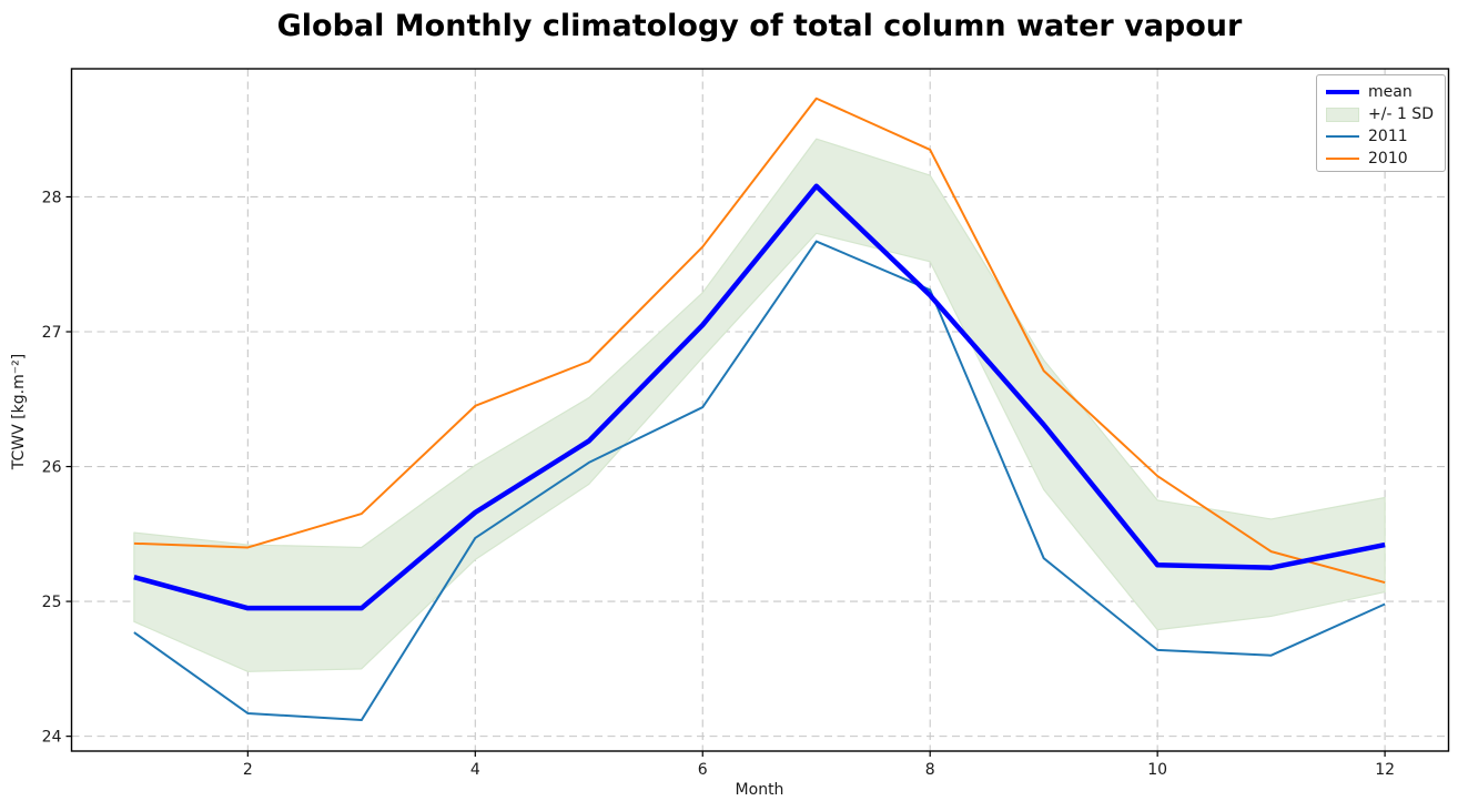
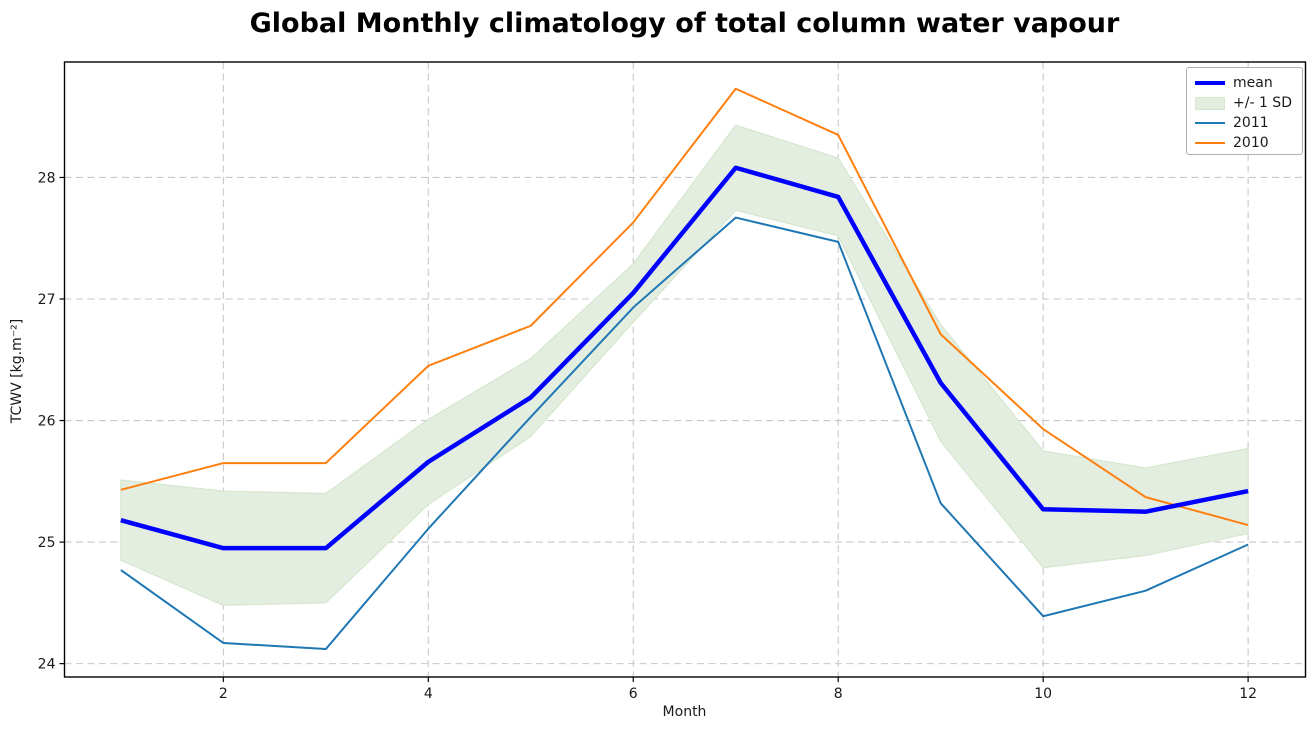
2010/2: 25.40 -> 25.65
2011/4: 25.47 -> 25.11
2011/6: 26.44 -> 26.93
mean/8: 27.27 -> 27.84
2011/8: 27.31 -> 27.47
2011/10: 24.64 -> 24.39
